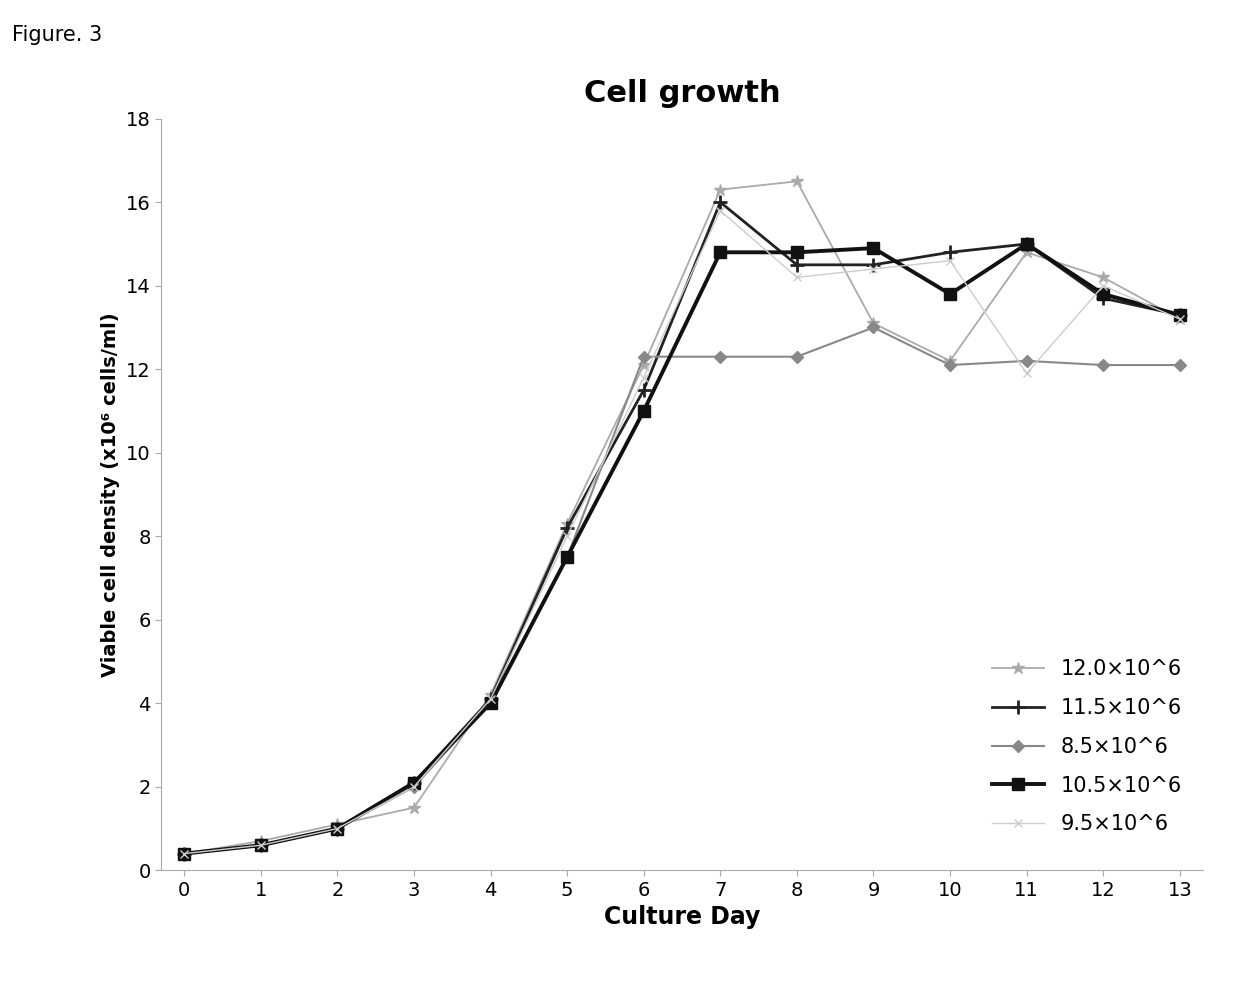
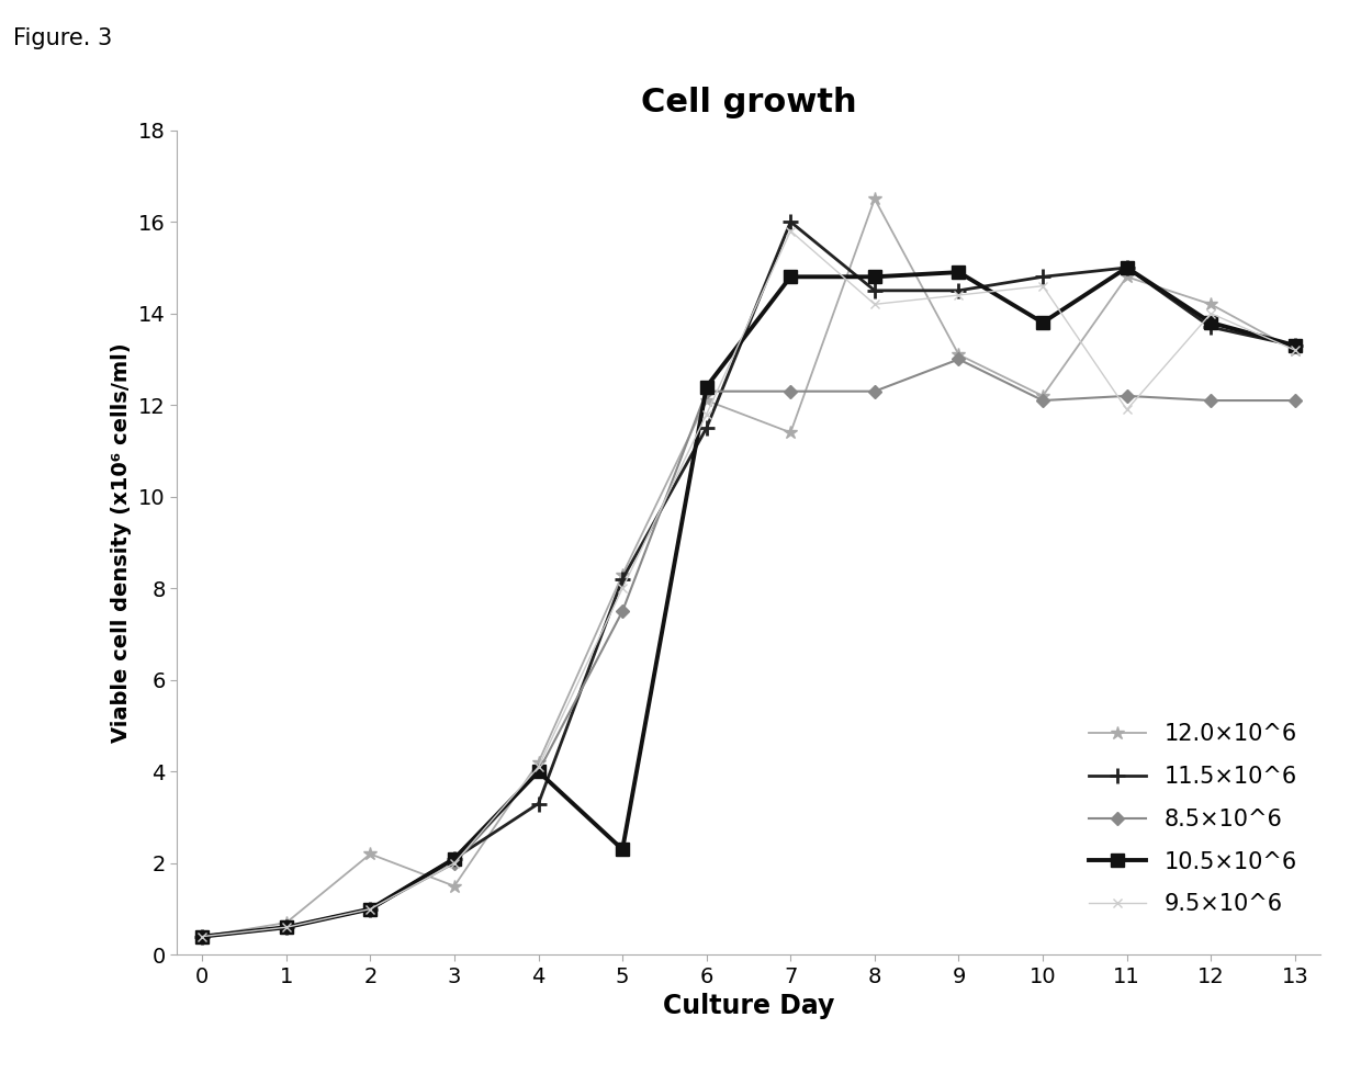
12.0×10^6/2: 1.1 -> 2.2
11.5×10^6/4: 4.1 -> 3.3
10.5×10^6/5: 7.5 -> 2.3
10.5×10^6/6: 11.0 -> 12.4
12.0×10^6/7: 16.3 -> 11.4
